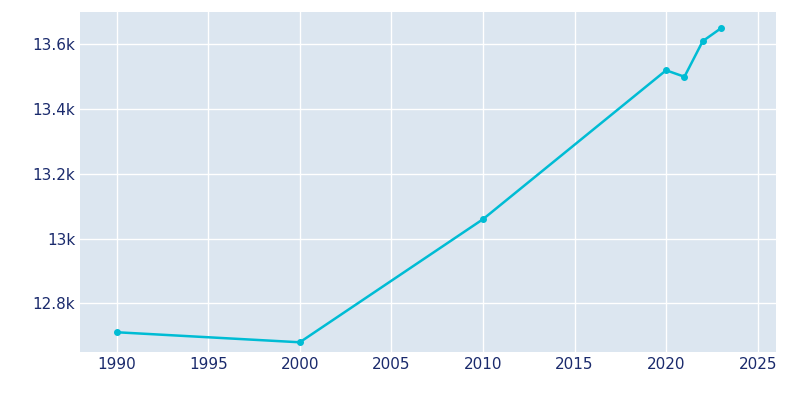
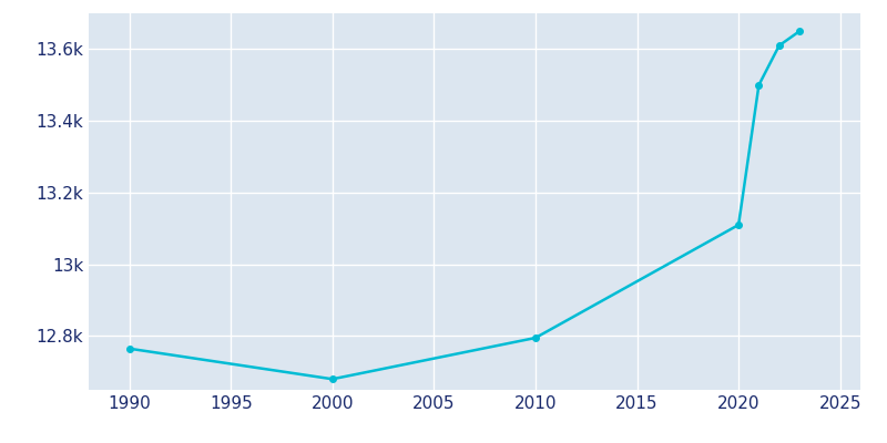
1990: 12.711k -> 12.765k
2010: 13.060k -> 12.795k
2020: 13.520k -> 13.110k
